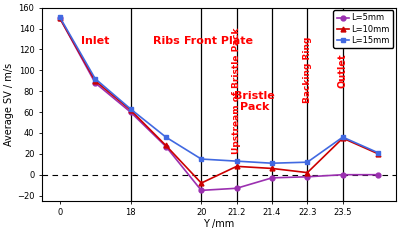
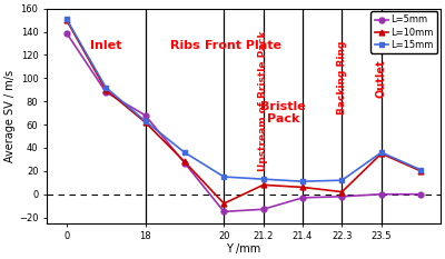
L=5mm/0: 150 -> 139
L=5mm/18: 60 -> 68
